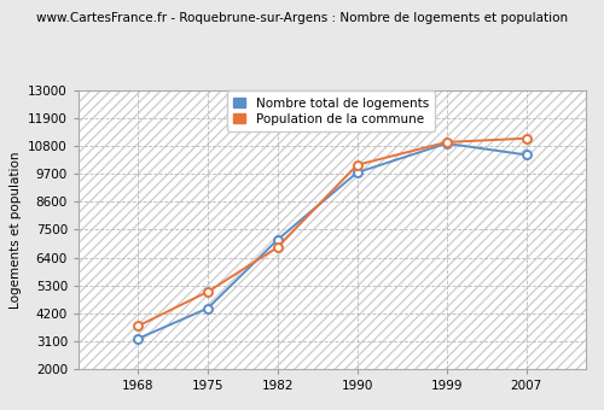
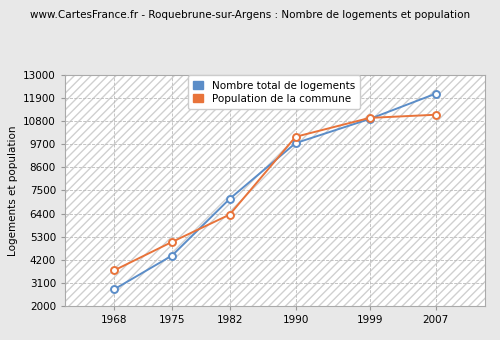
Nombre total de logements/1968: 3200 -> 2800
Population de la commune/1982: 6800 -> 6350
Nombre total de logements/2007: 10450 -> 12100
